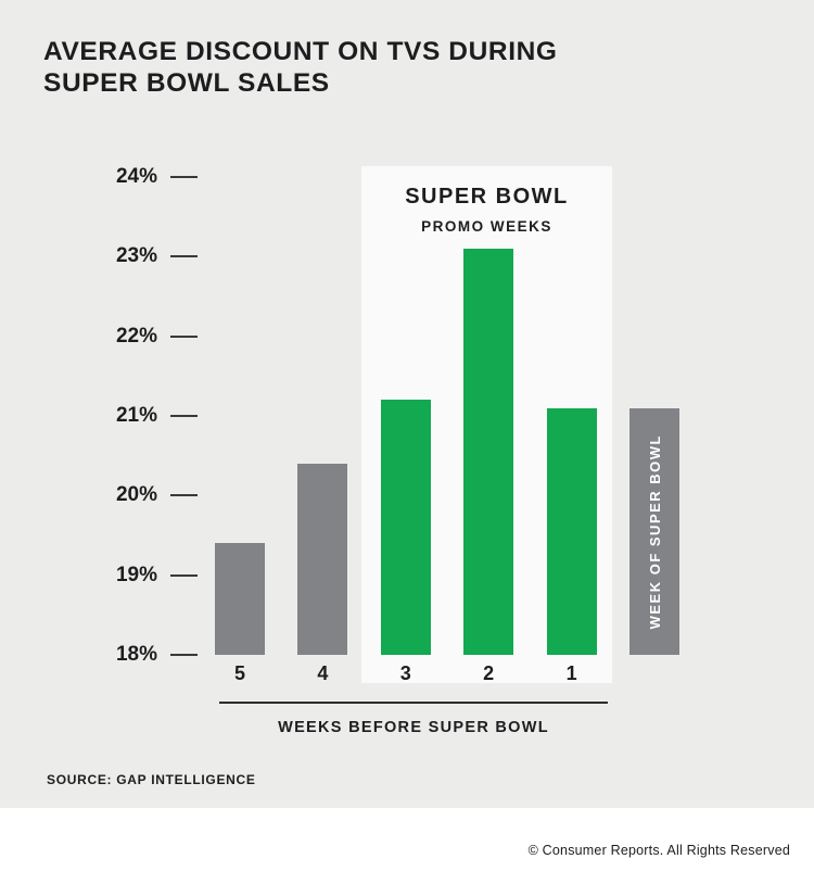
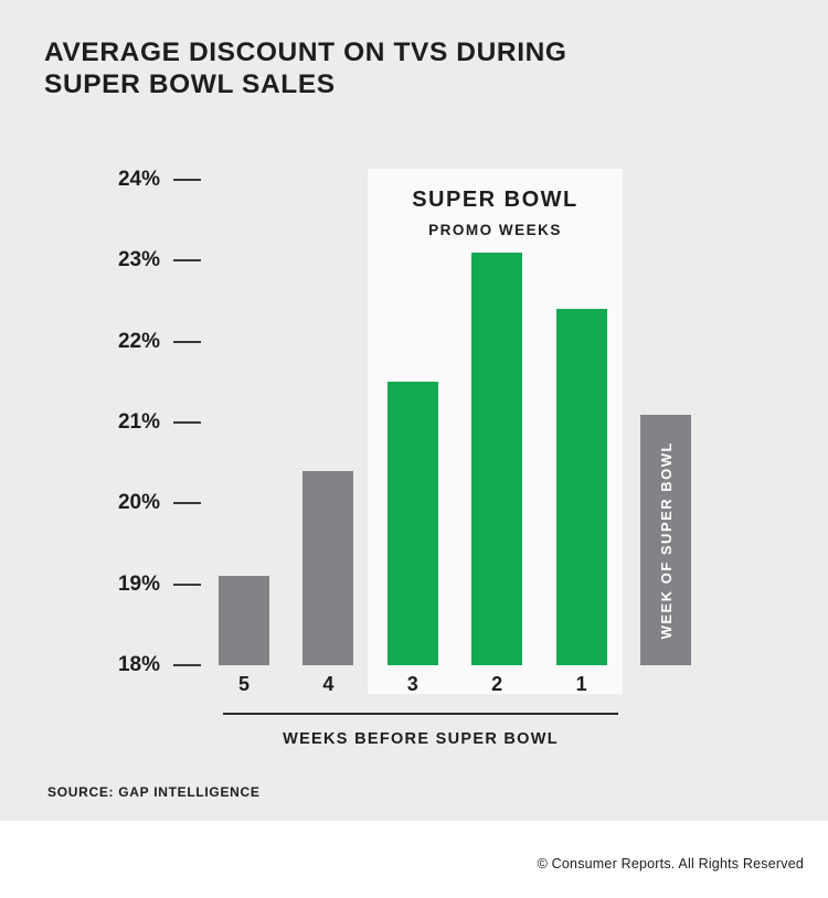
5: 19.4% -> 19.1%
3: 21.2% -> 21.5%
1: 21.1% -> 22.4%
